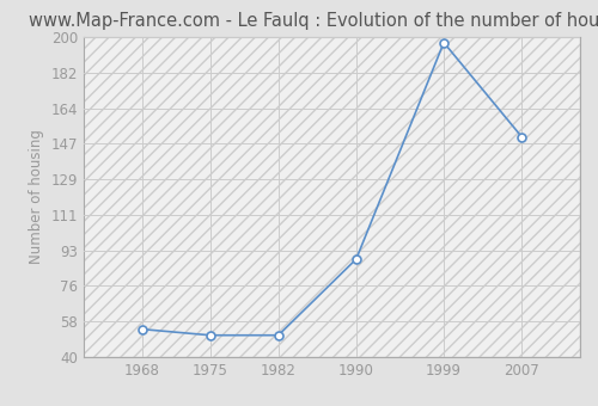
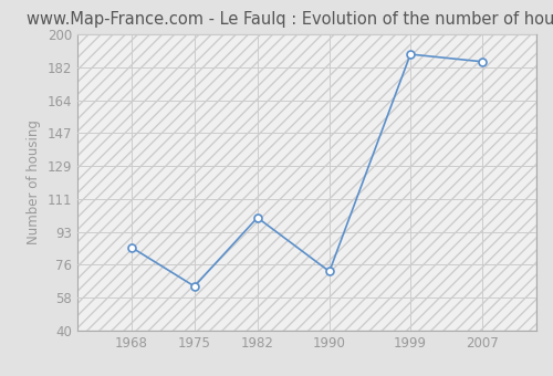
1968: 54 -> 85
1975: 51 -> 64
1982: 51 -> 101
1990: 89 -> 72
1999: 197 -> 189
2007: 150 -> 185
